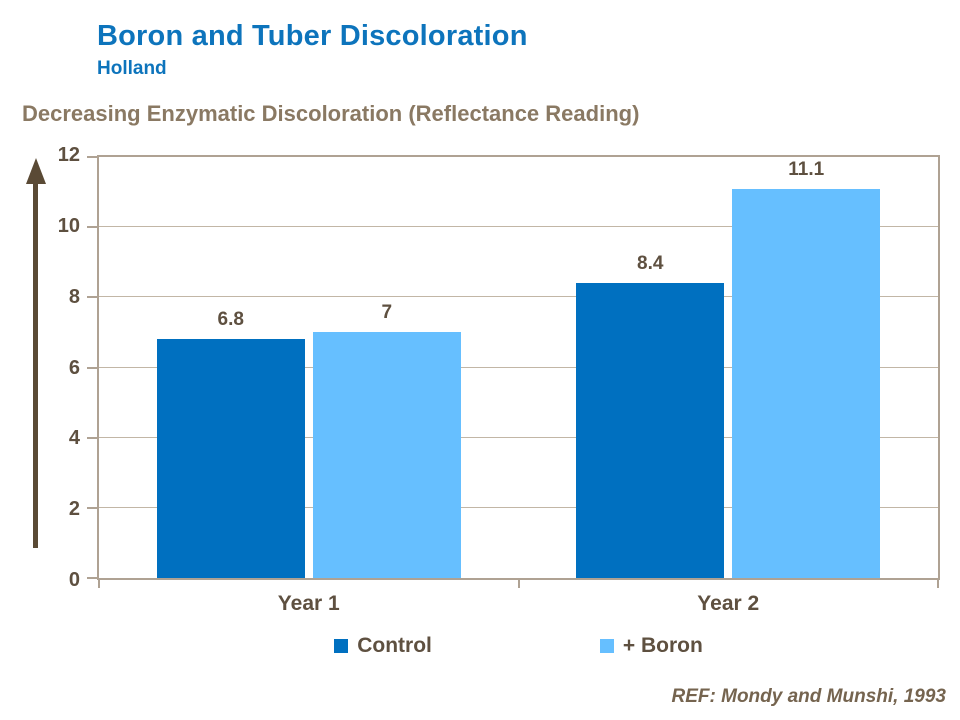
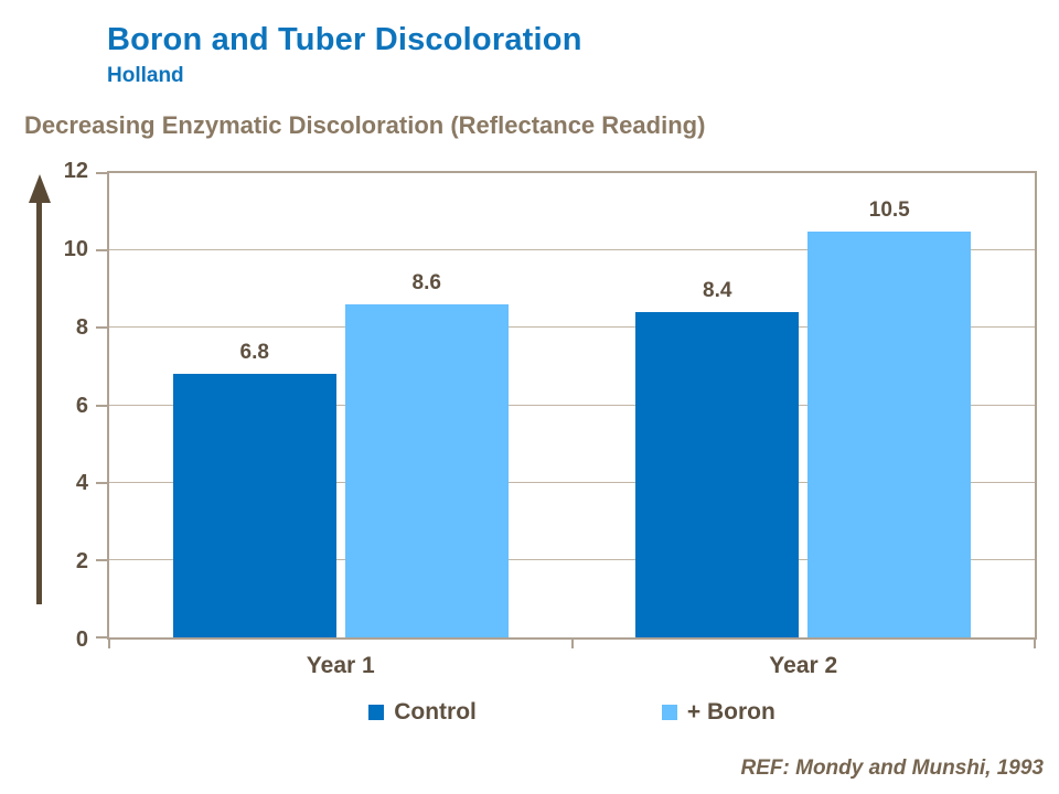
+ Boron/Year 1: 7 -> 8.6
+ Boron/Year 2: 11.1 -> 10.5
